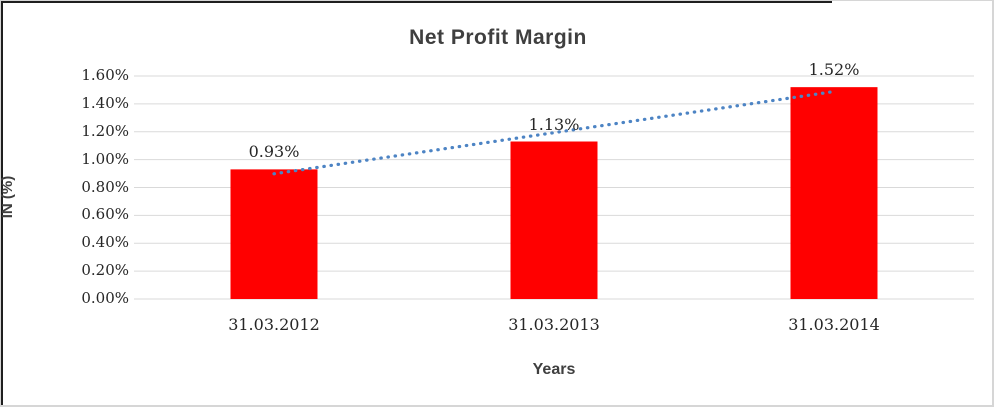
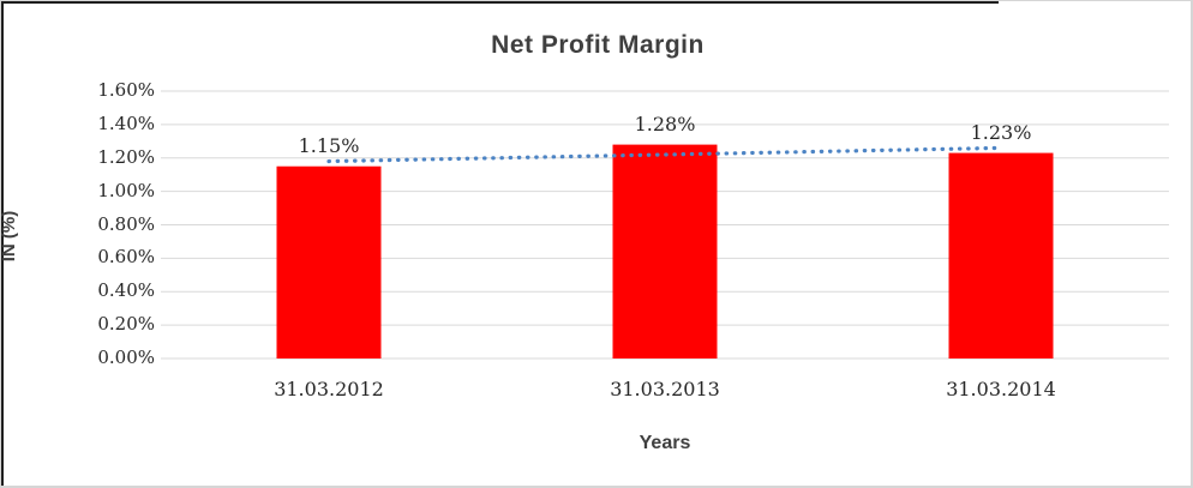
31.03.2012: 0.93% -> 1.15%
31.03.2013: 1.13% -> 1.28%
31.03.2014: 1.52% -> 1.23%
